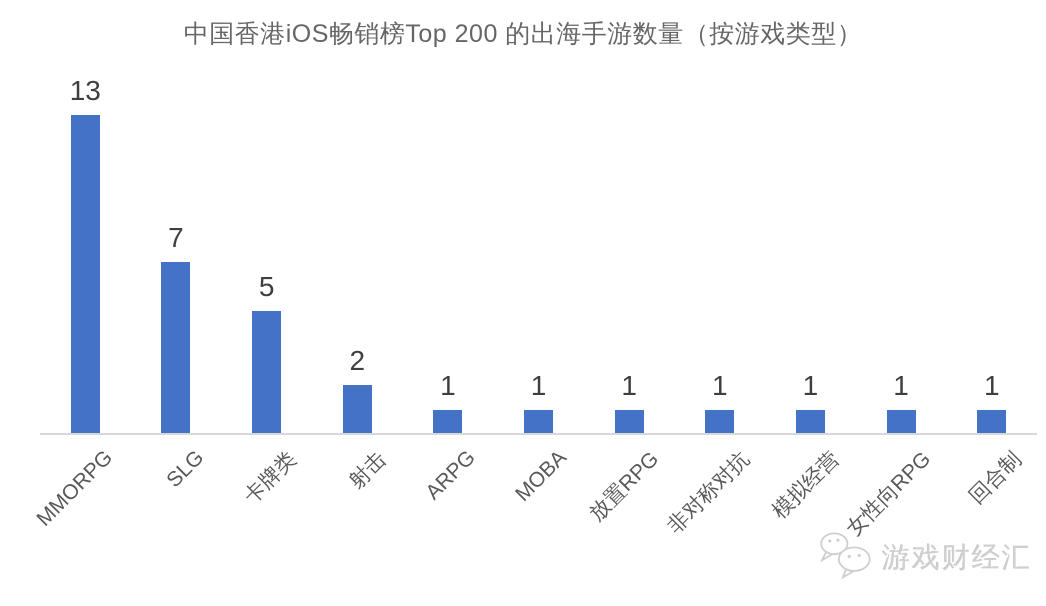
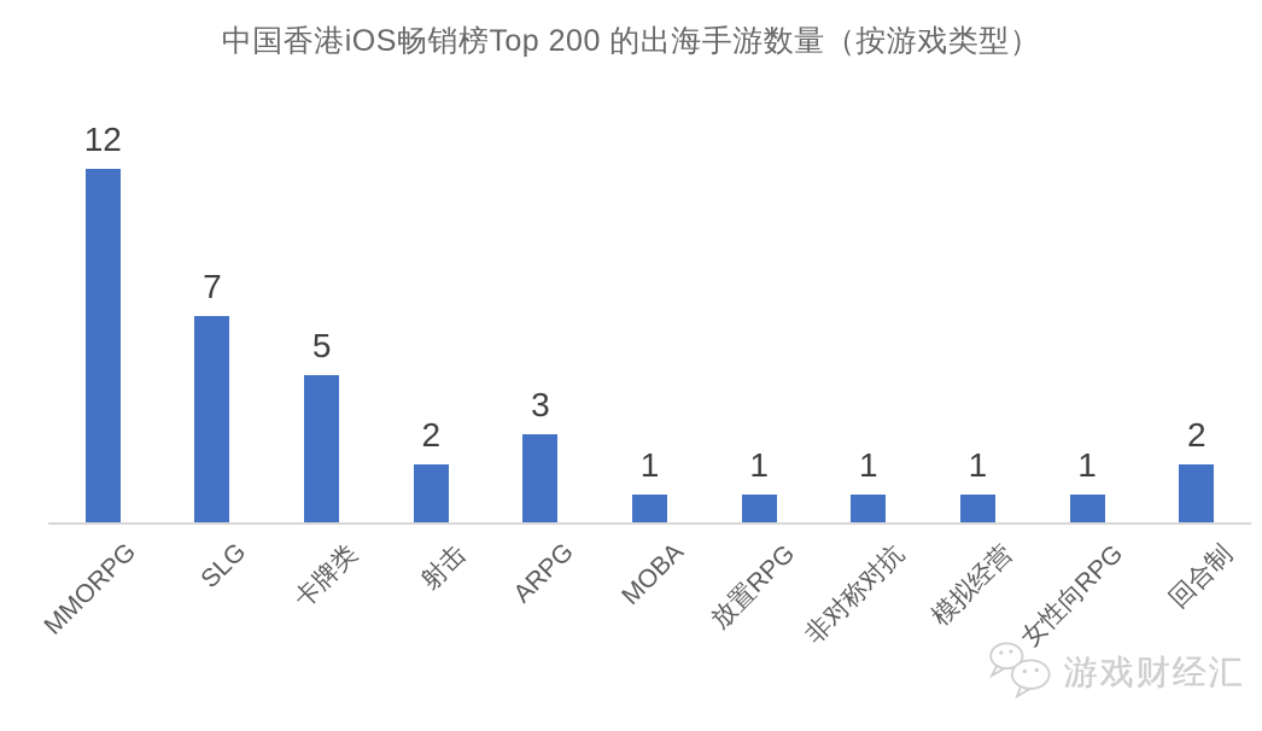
MMORPG: 13 -> 12
ARPG: 1 -> 3
回合制: 1 -> 2
